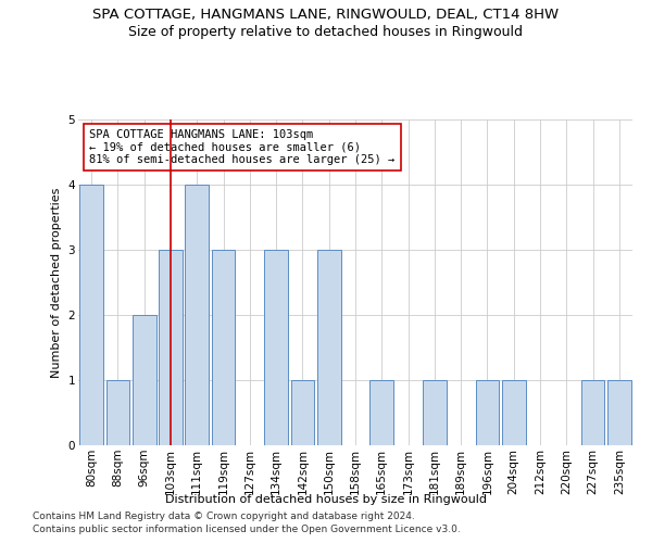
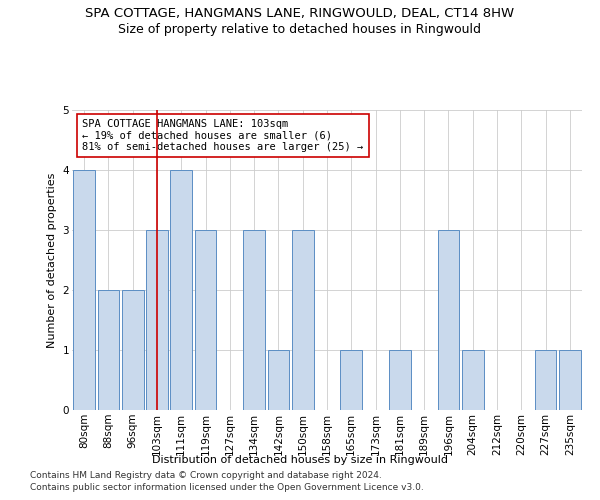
88sqm: 1 -> 2
196sqm: 1 -> 3
